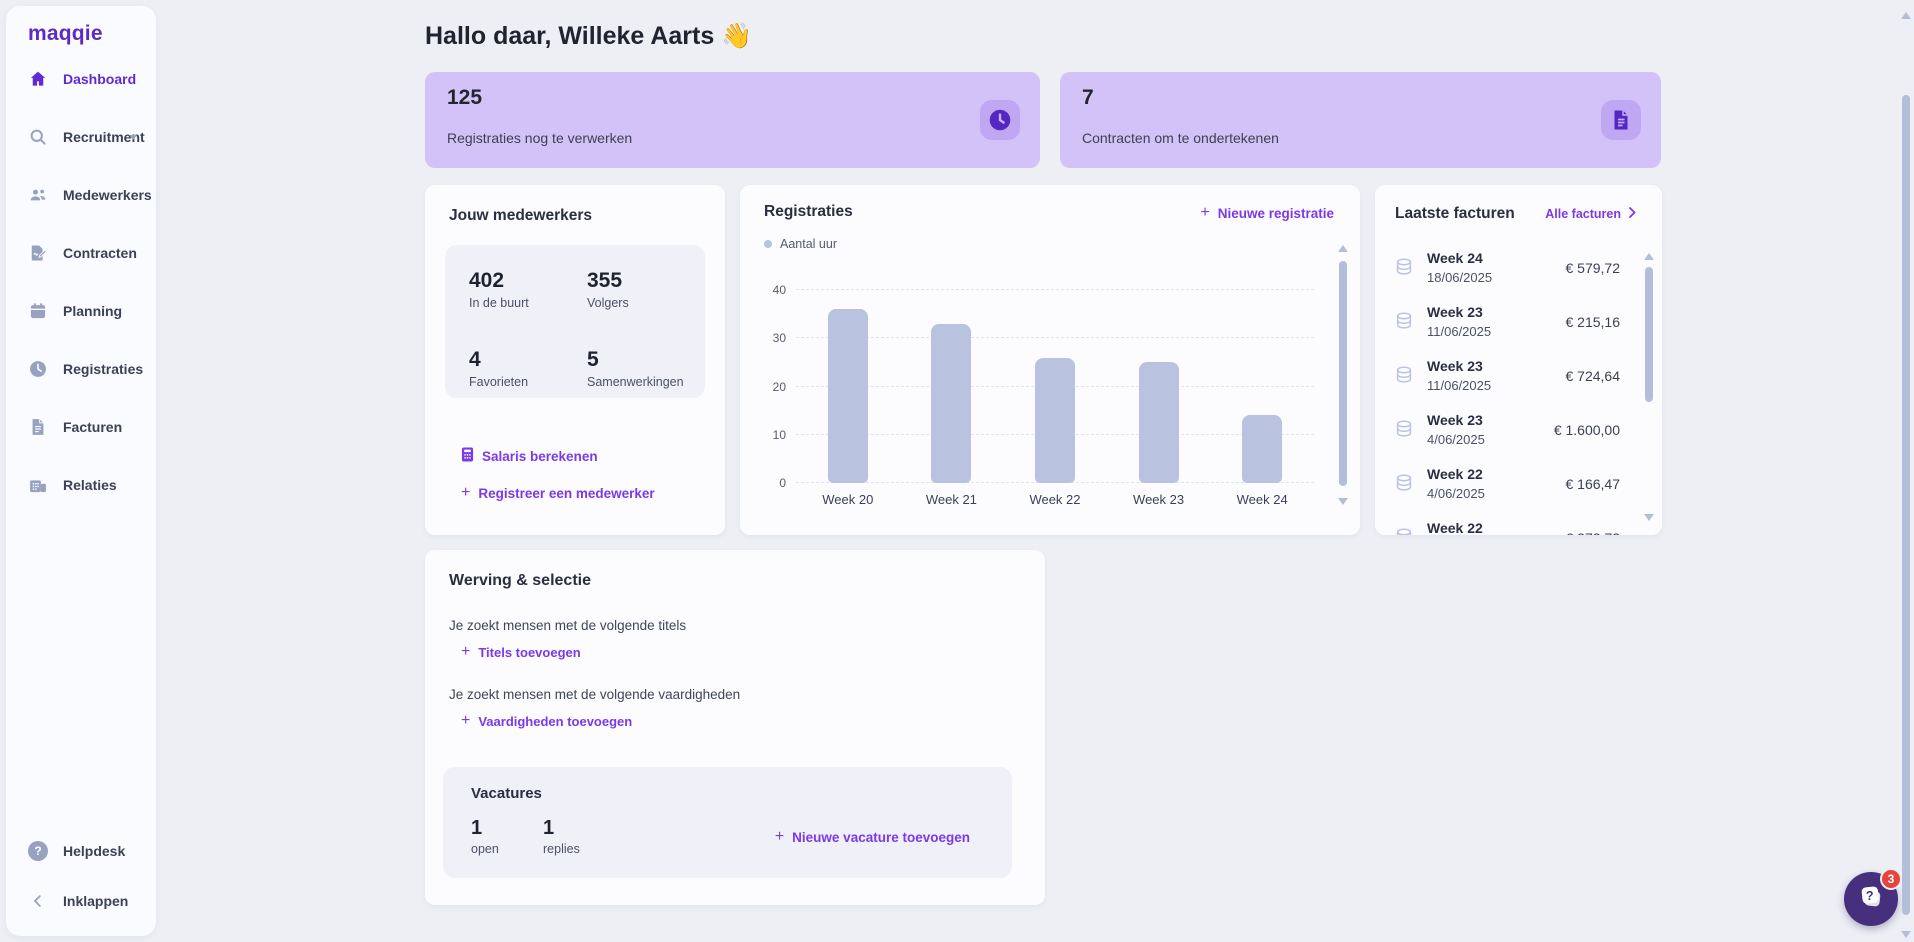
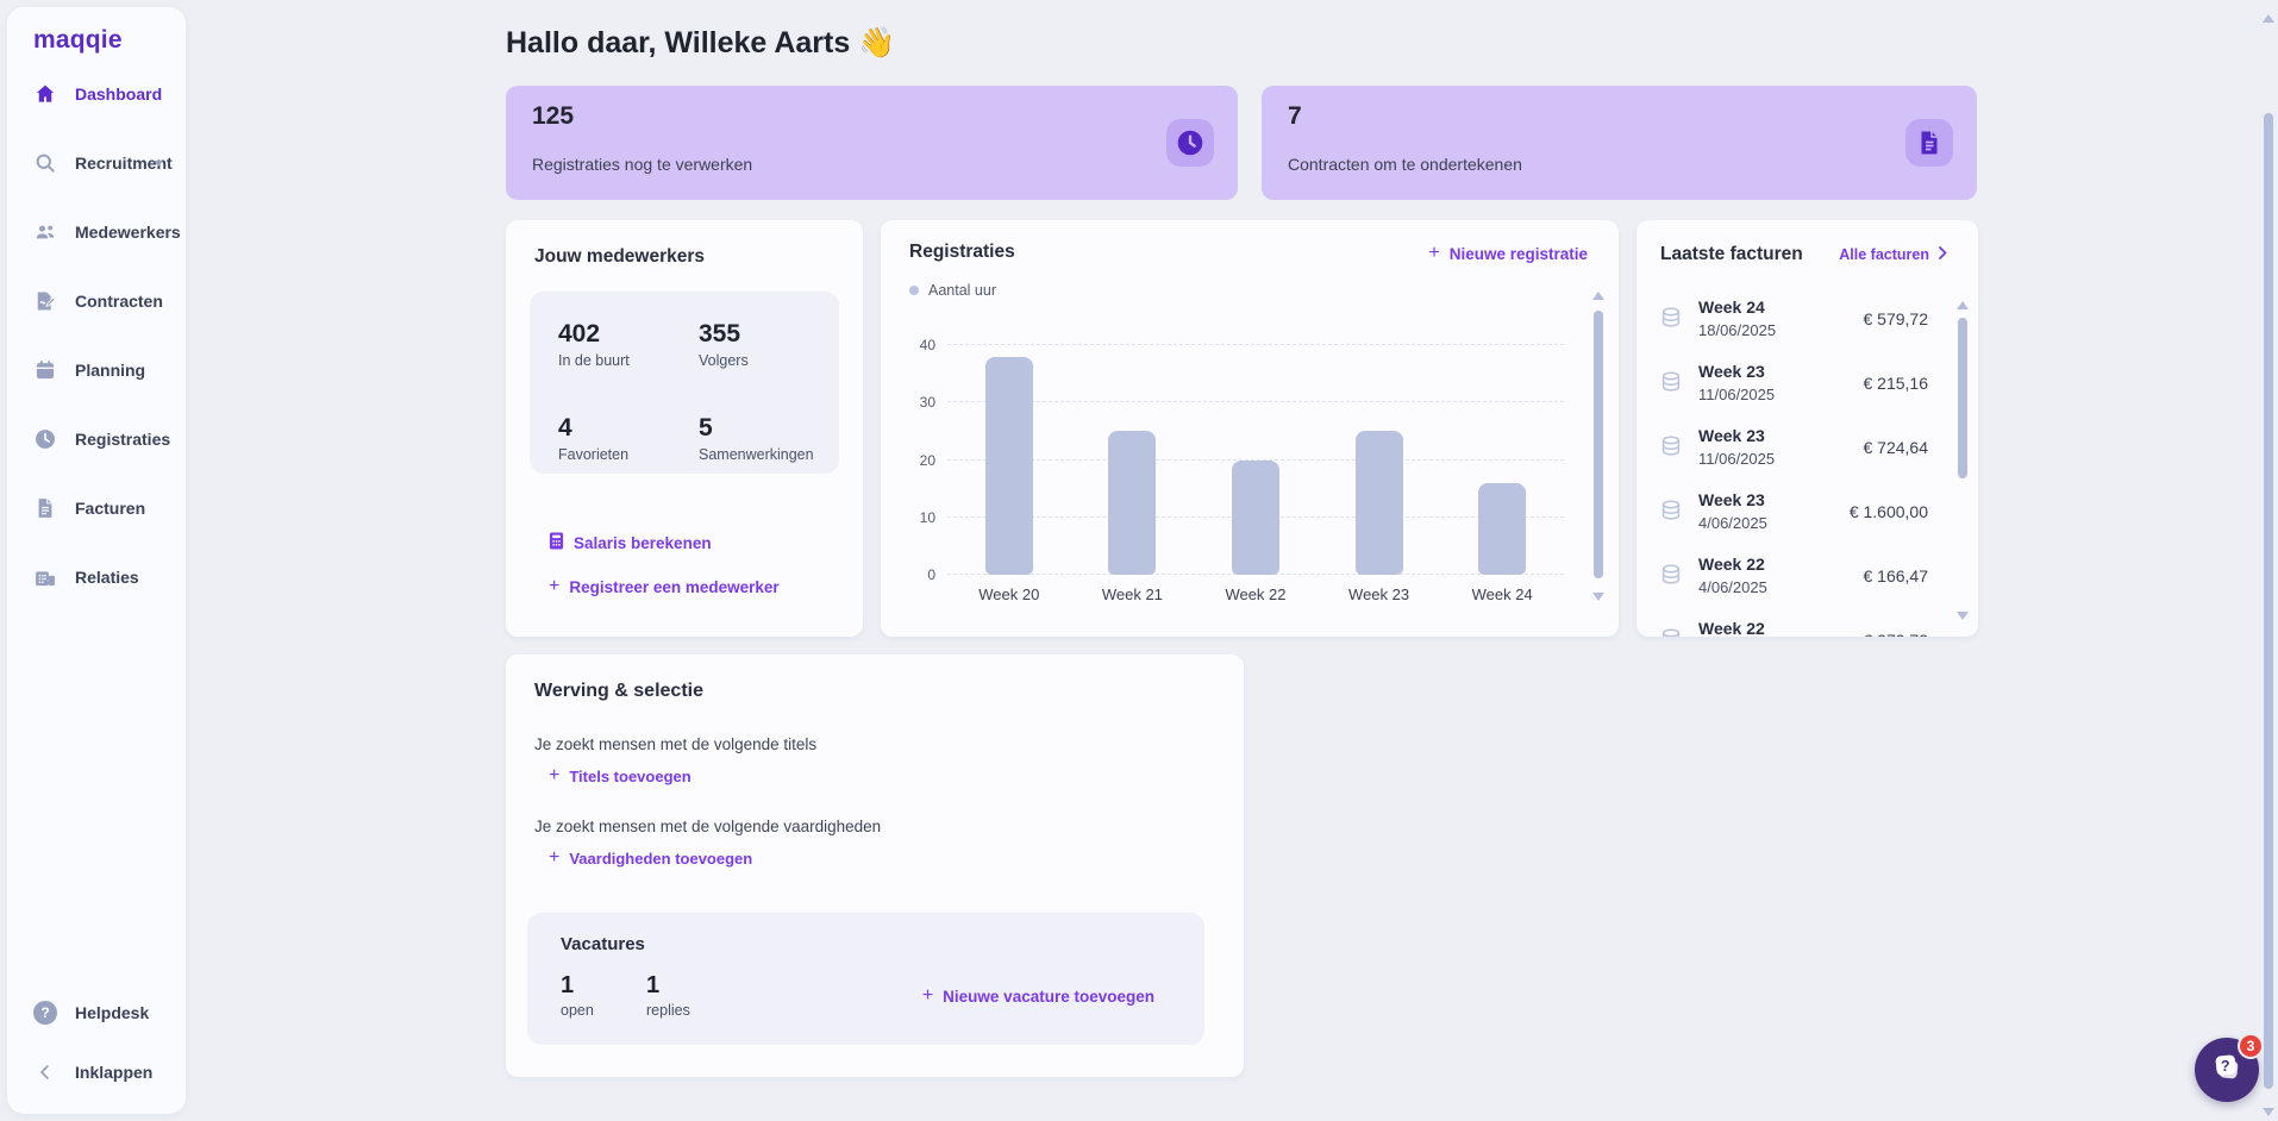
Week 20: 36 -> 38
Week 21: 33 -> 25
Week 22: 26 -> 20
Week 24: 14 -> 16
